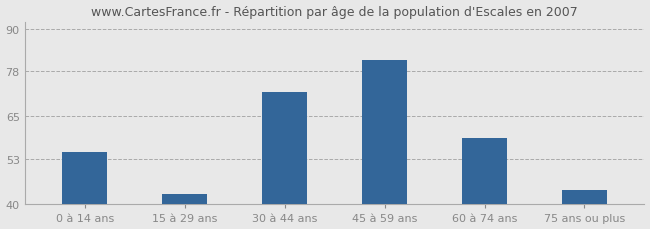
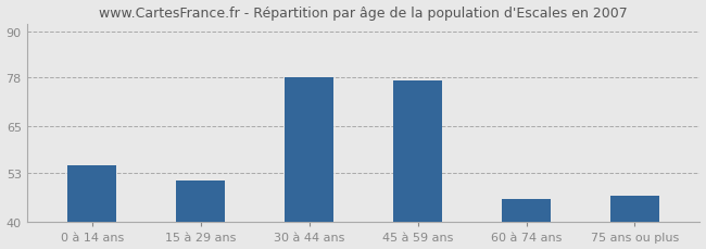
15 à 29 ans: 43 -> 51
30 à 44 ans: 72 -> 78
45 à 59 ans: 81 -> 77
60 à 74 ans: 59 -> 46
75 ans ou plus: 44 -> 47
